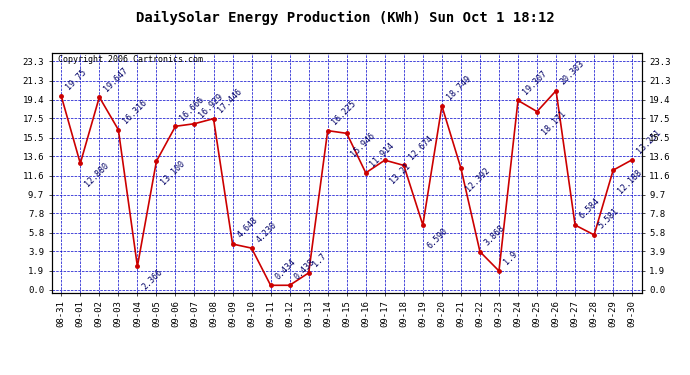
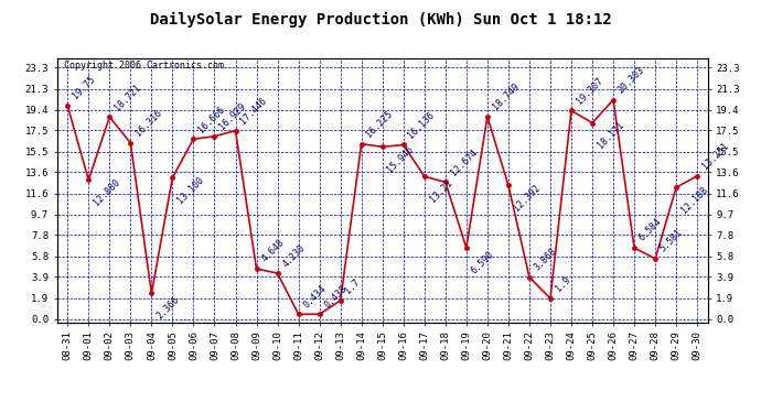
09-02: 19.647 -> 18.721
09-16: 11.914 -> 16.136
